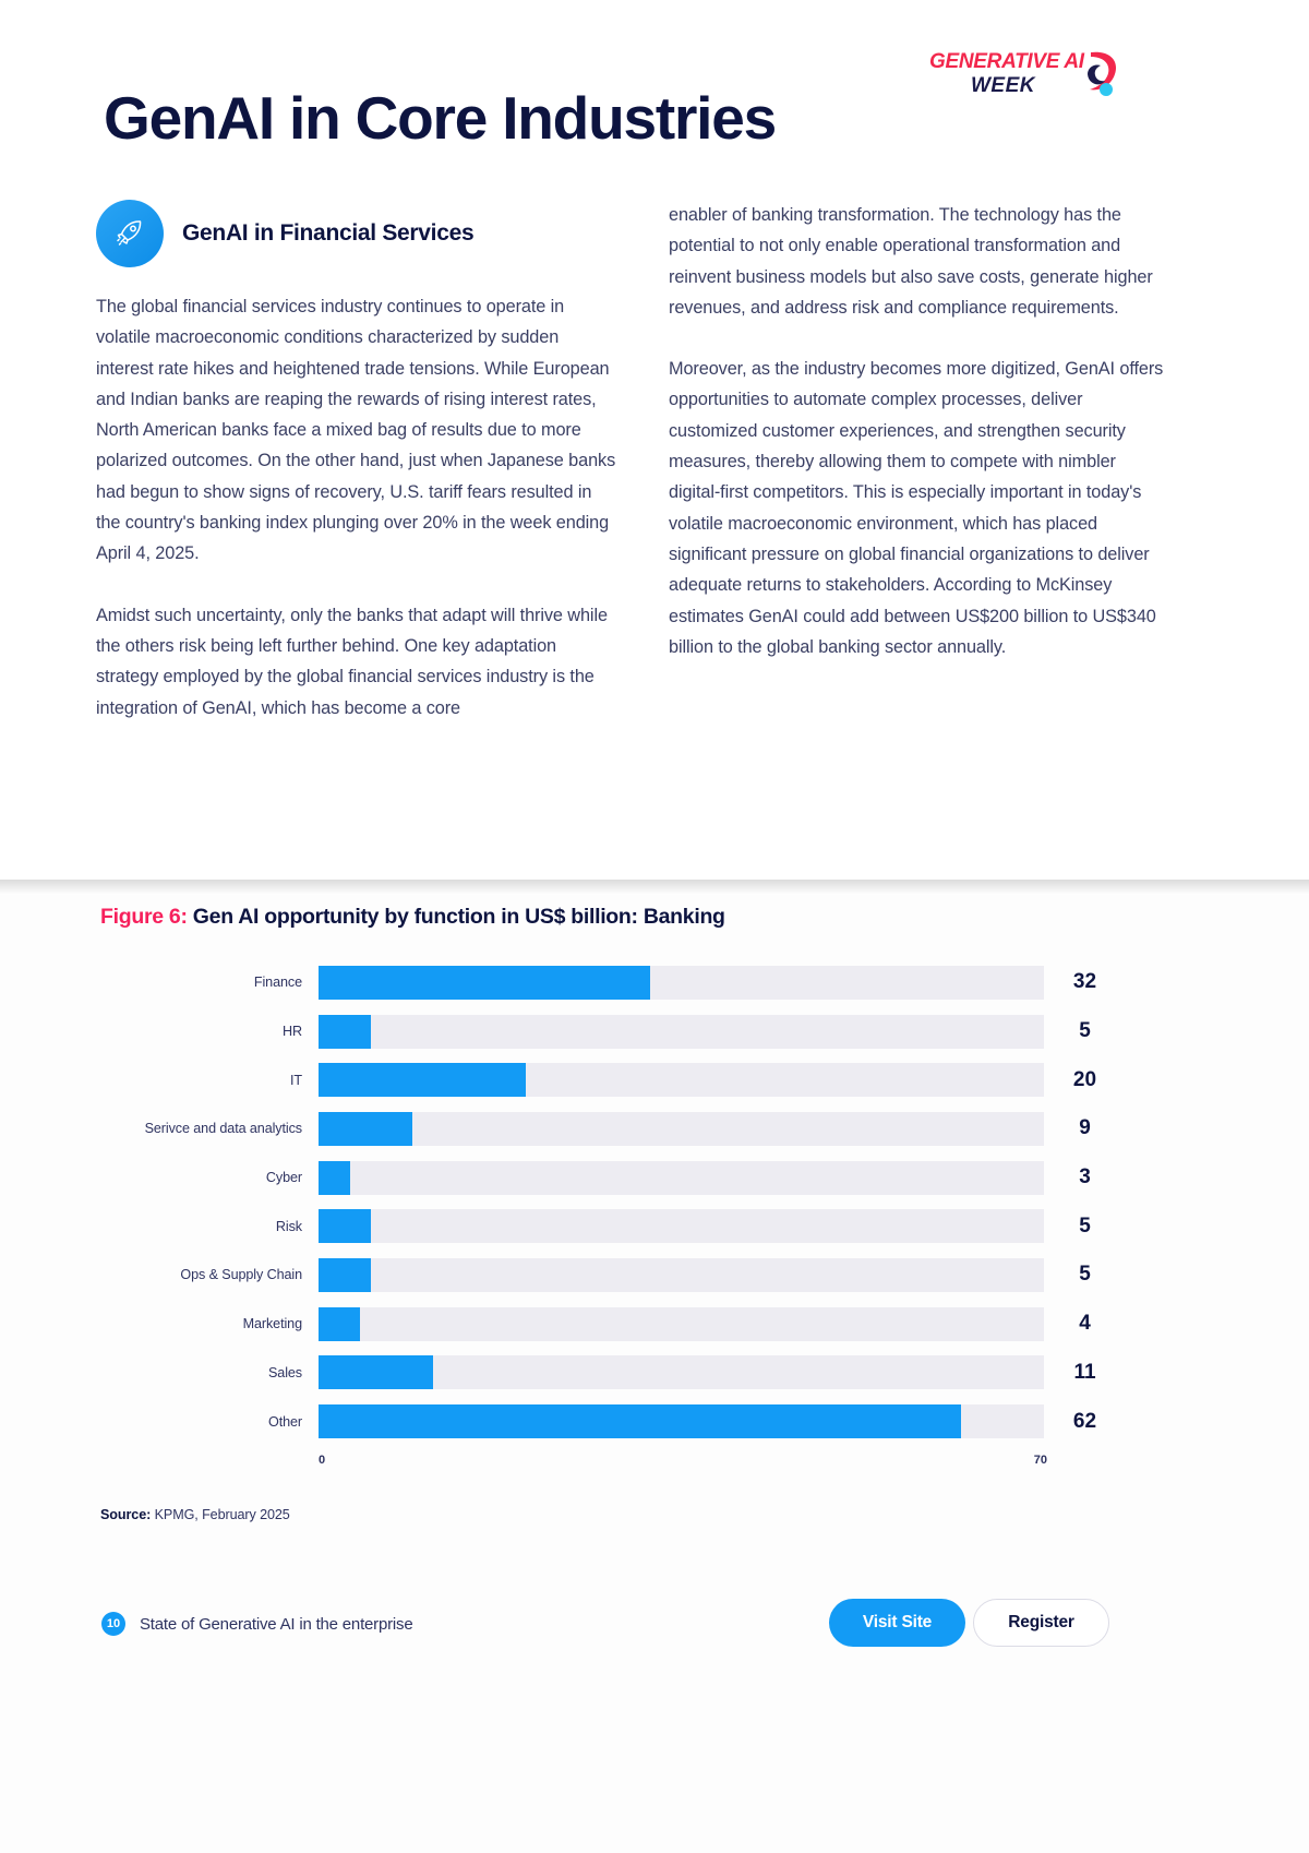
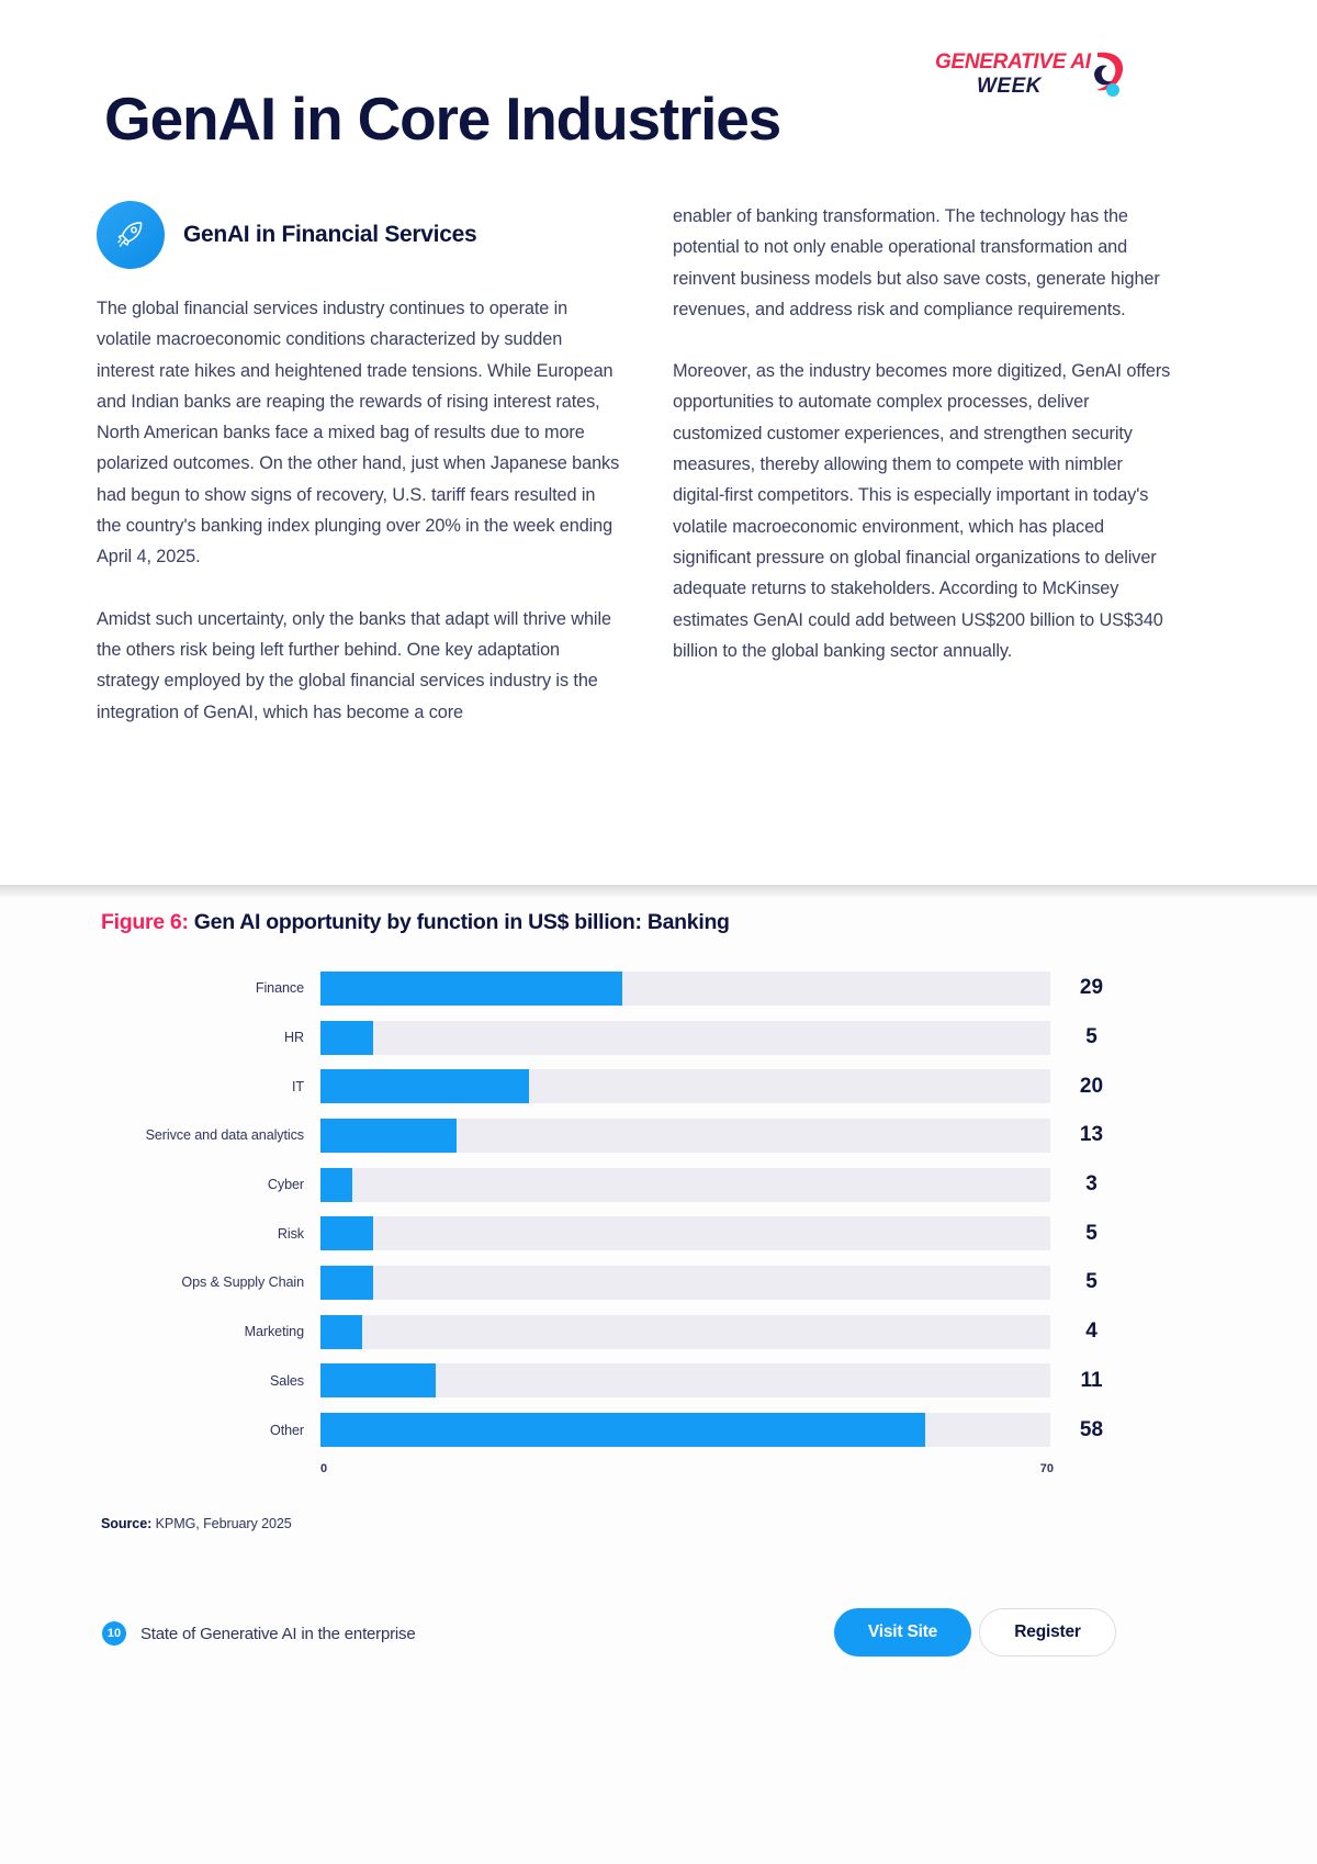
Finance: 32 -> 29
Serivce and data analytics: 9 -> 13
Other: 62 -> 58
